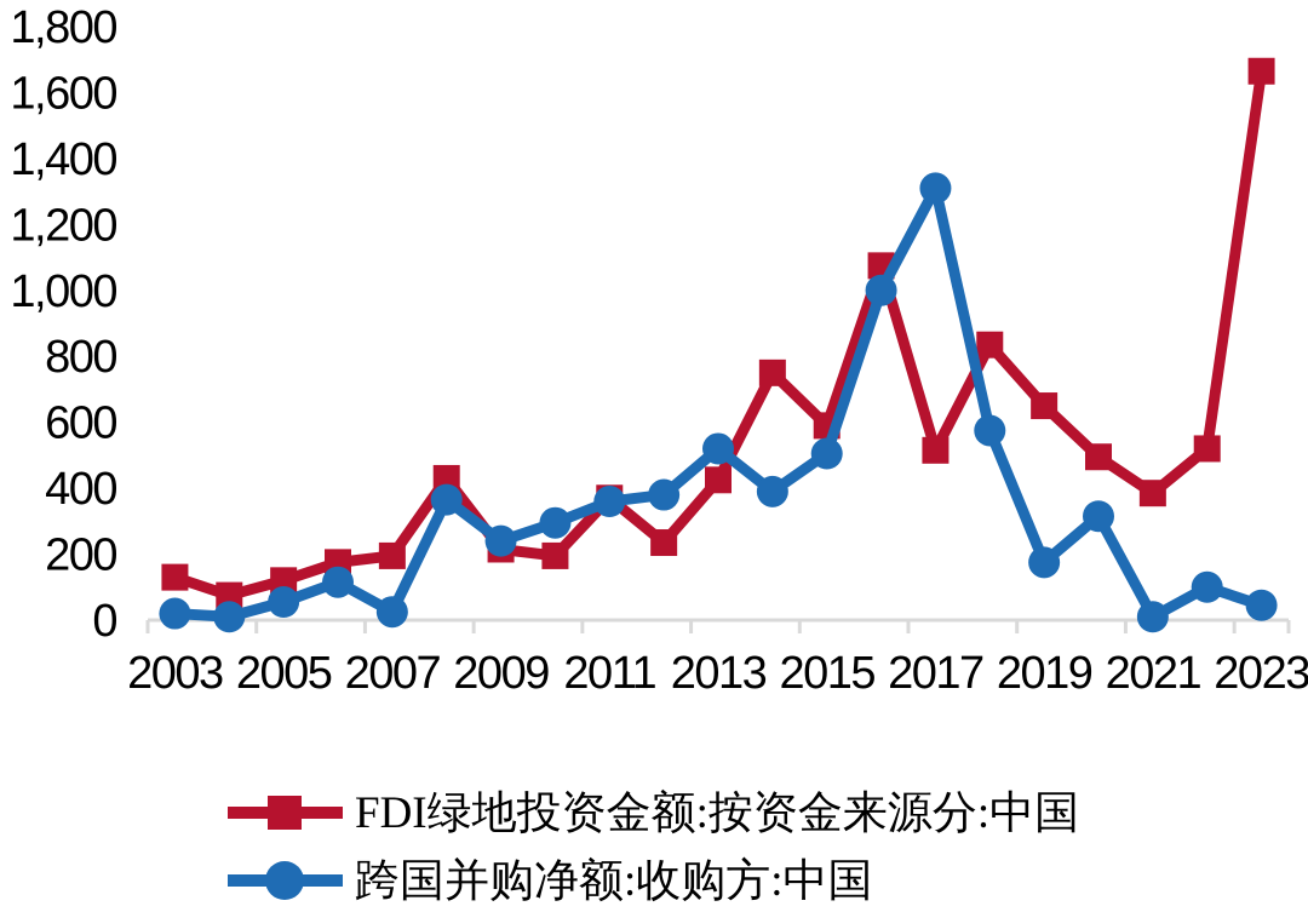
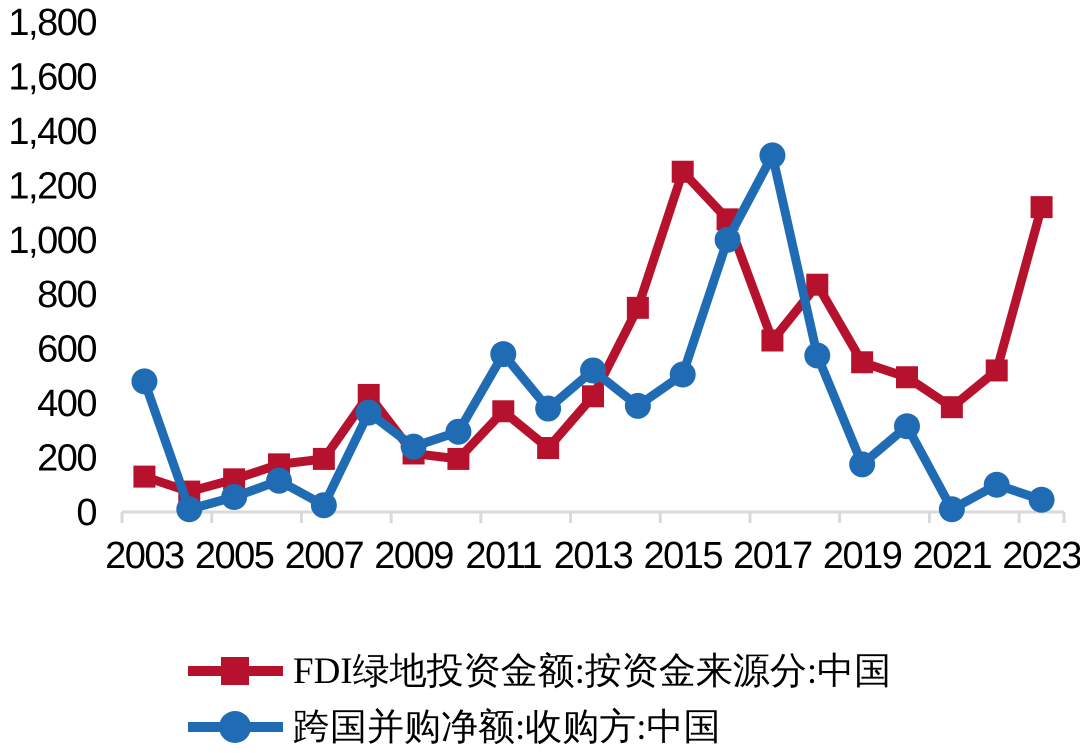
跨国并购净额:收购方:中国/2003: 20 -> 480
跨国并购净额:收购方:中国/2011: 360 -> 580
FDI绿地投资金额:按资金来源分:中国/2015: 590 -> 1250
FDI绿地投资金额:按资金来源分:中国/2017: 520 -> 630
FDI绿地投资金额:按资金来源分:中国/2019: 650 -> 550
FDI绿地投资金额:按资金来源分:中国/2023: 1660 -> 1120
